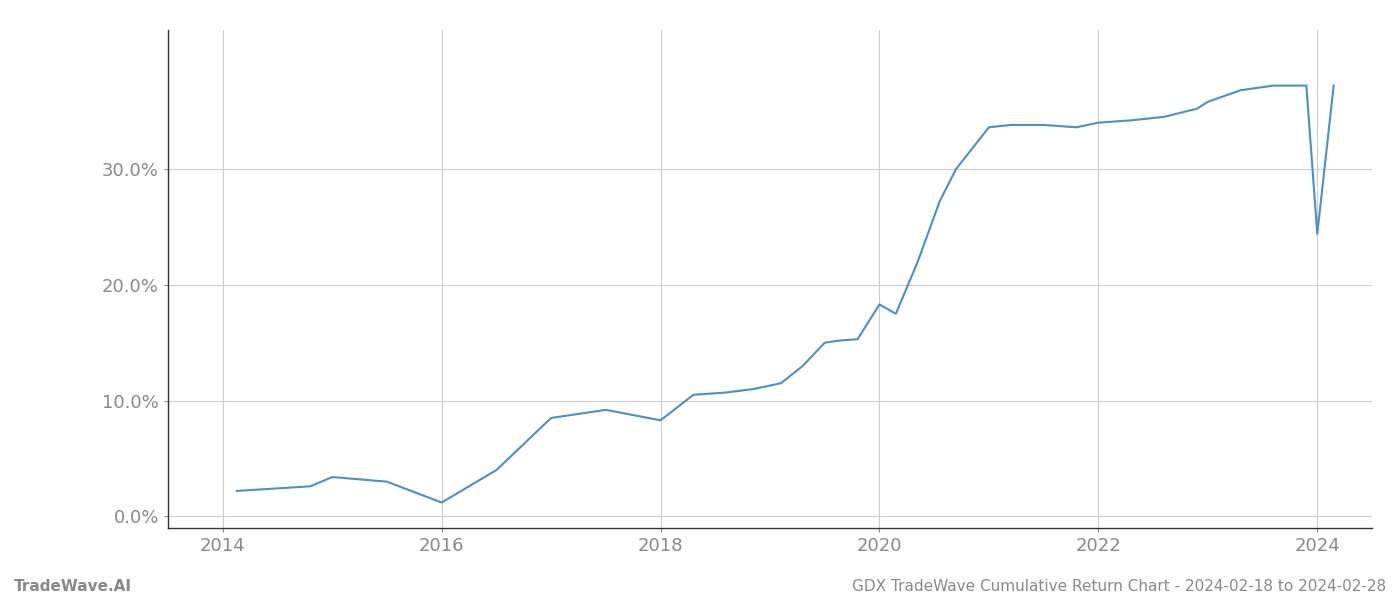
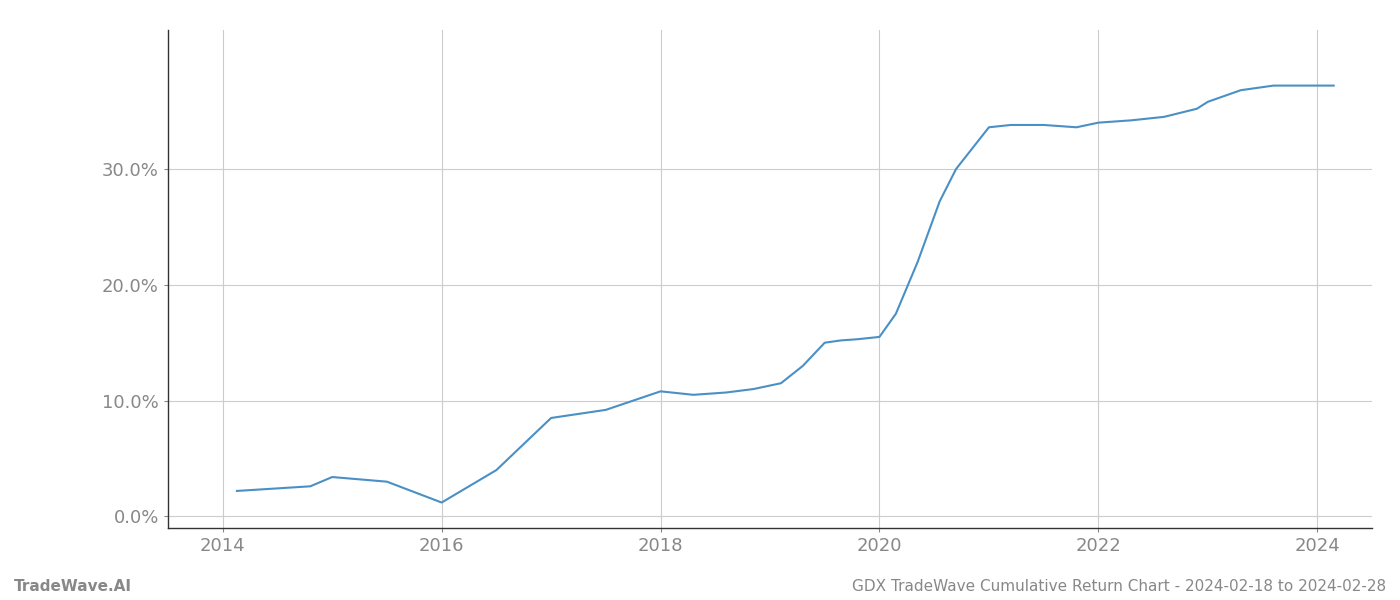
2018: 8.3% -> 10.8%
2020: 18.3% -> 15.5%
2024: 24.4% -> 37.2%
